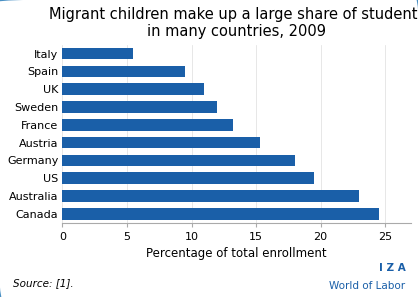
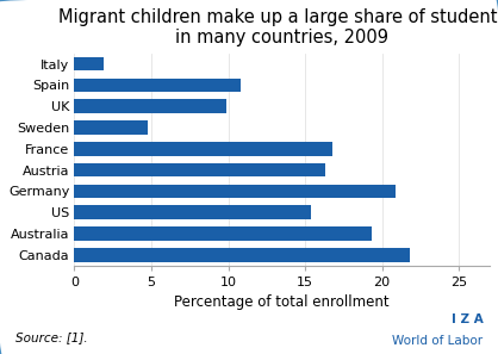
Italy: 5.5 -> 1.9
Spain: 9.5 -> 10.8
UK: 11.0 -> 9.9
Sweden: 12.0 -> 4.8
France: 13.2 -> 16.8
Austria: 15.3 -> 16.3
Germany: 18.0 -> 20.9
US: 19.5 -> 15.4
Australia: 23.0 -> 19.3
Canada: 24.5 -> 21.8
